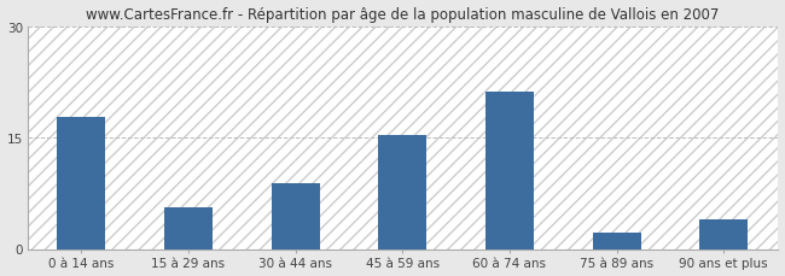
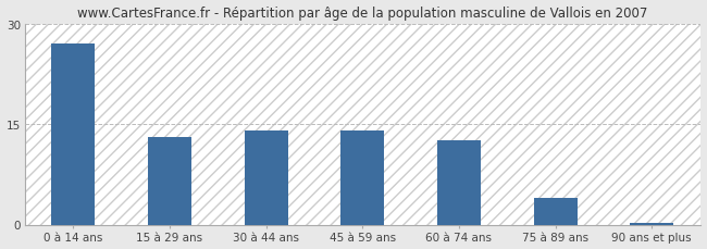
0 à 14 ans: 17.8 -> 27.0
15 à 29 ans: 5.6 -> 13.0
30 à 44 ans: 8.8 -> 14.0
45 à 59 ans: 15.4 -> 14.0
60 à 74 ans: 21.2 -> 12.5
75 à 89 ans: 2.2 -> 4.0
90 ans et plus: 4.0 -> 0.2
